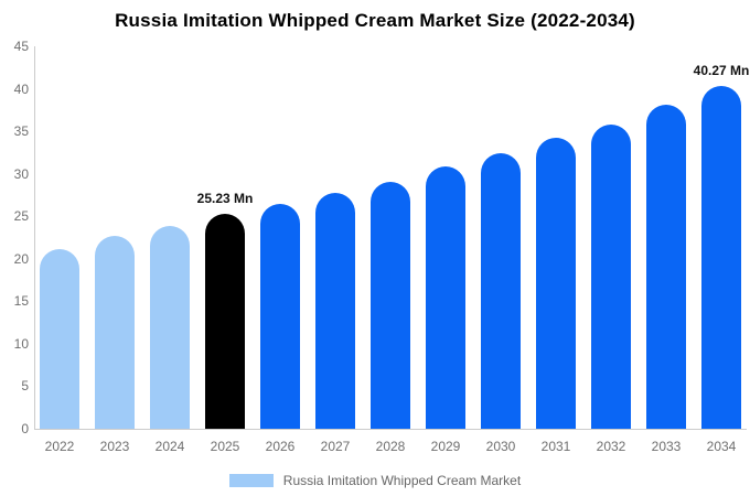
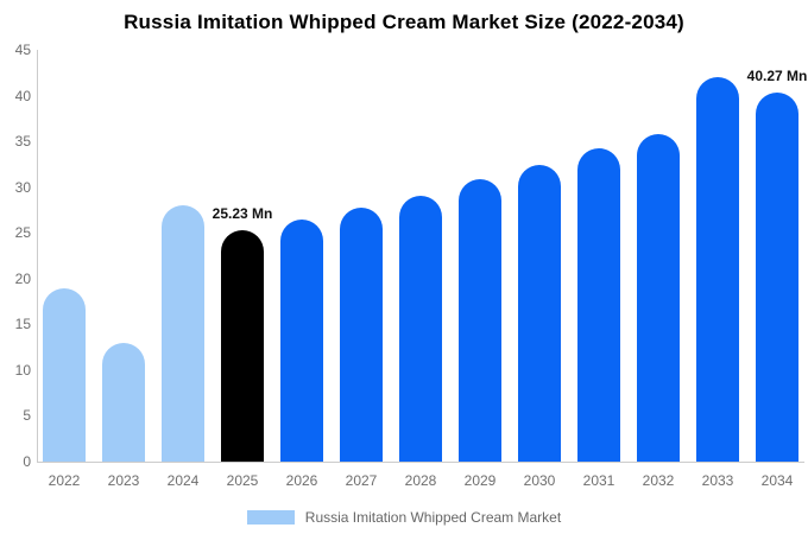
2022: 21 -> 19
2023: 23 -> 13
2024: 24 -> 28
2033: 38 -> 42
